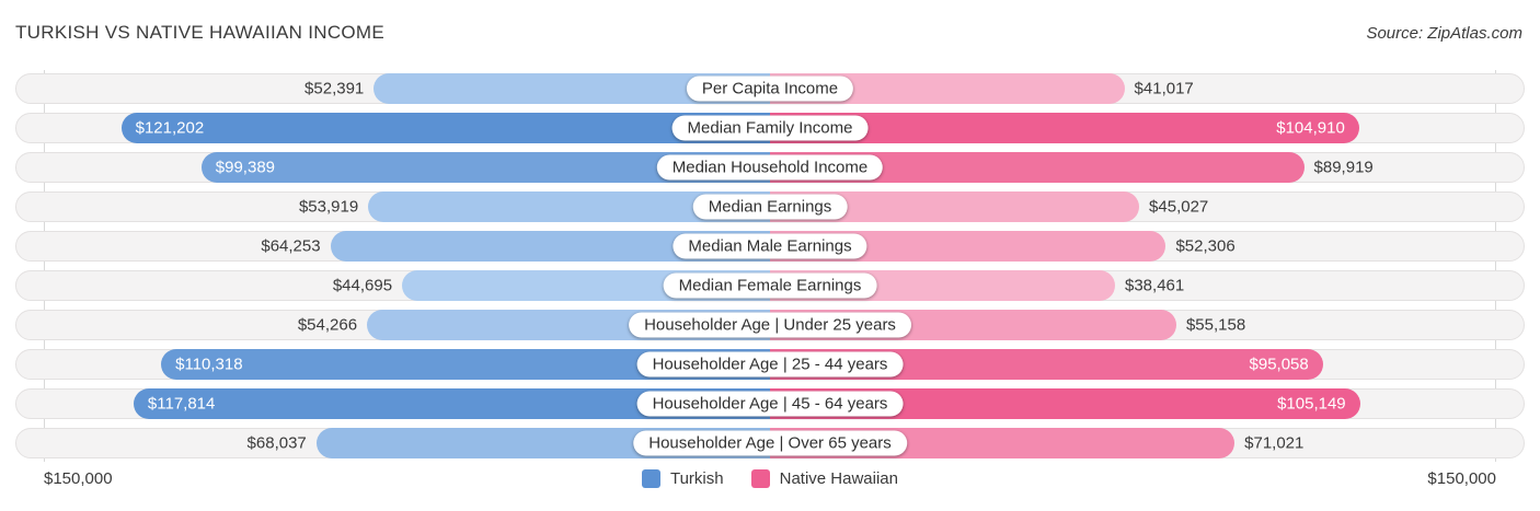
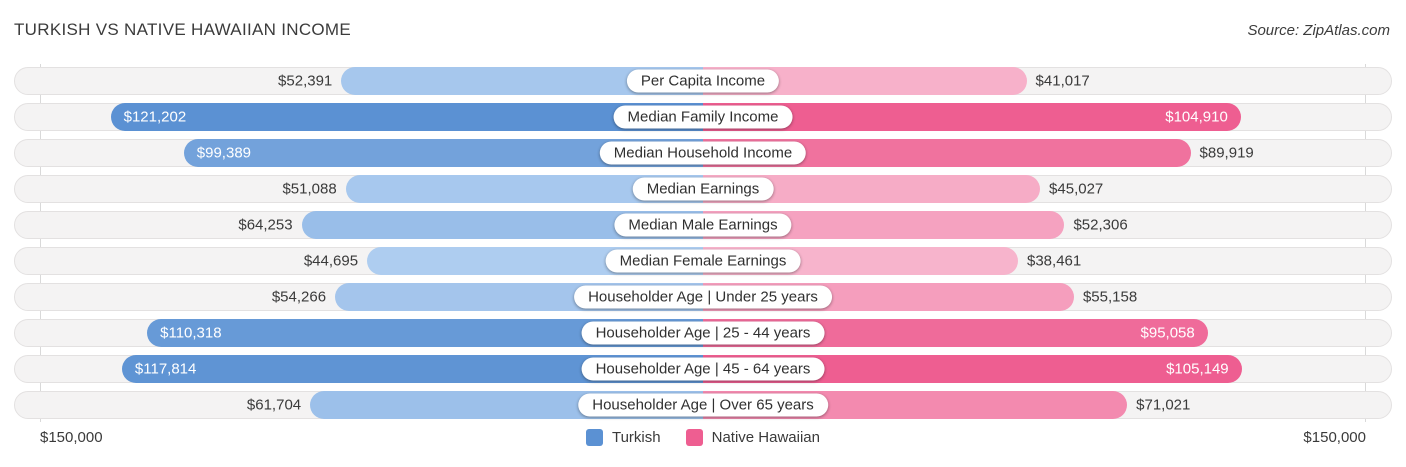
Turkish/Median Earnings: $53,919 -> $51,088
Turkish/Householder Age | Over 65 years: $68,037 -> $61,704
